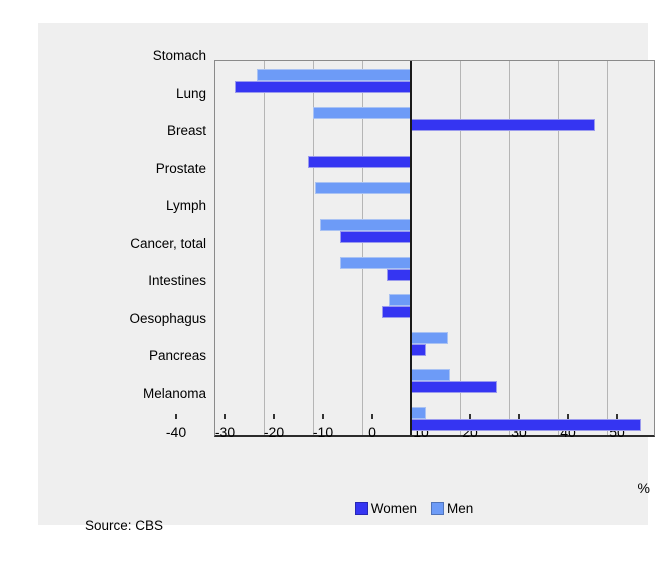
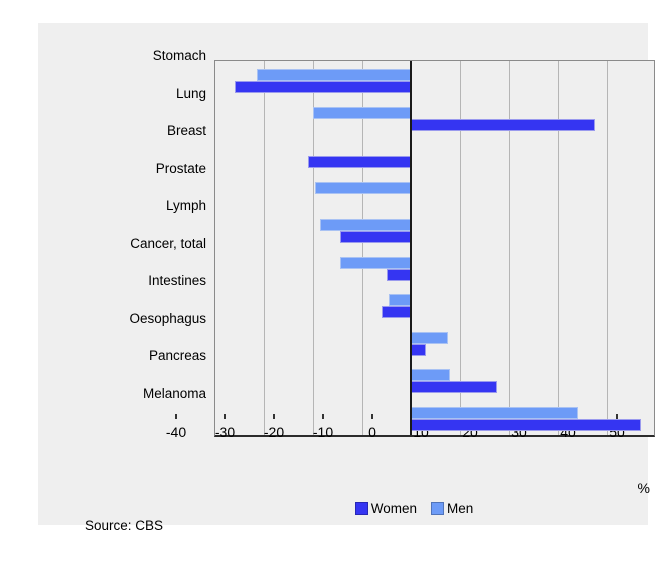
Men/Melanoma: 3 -> 34
